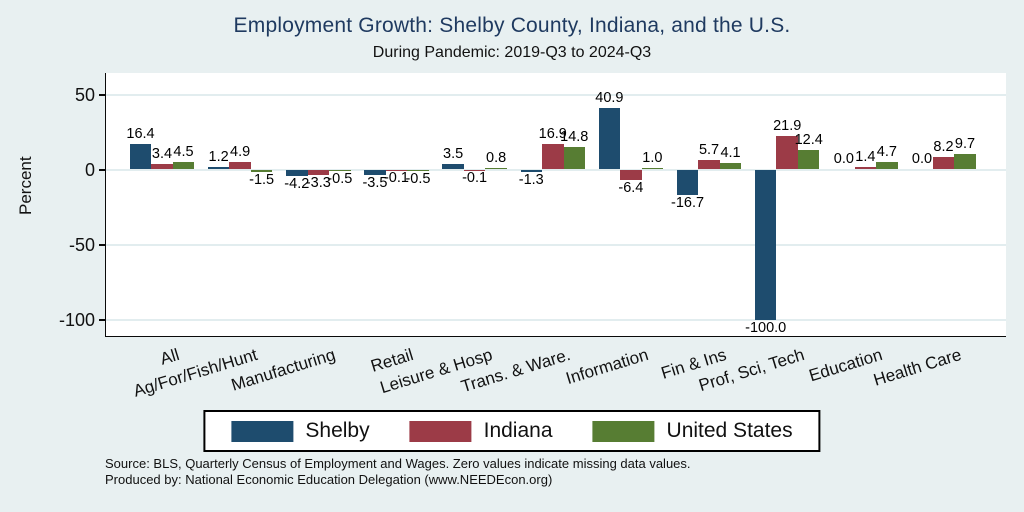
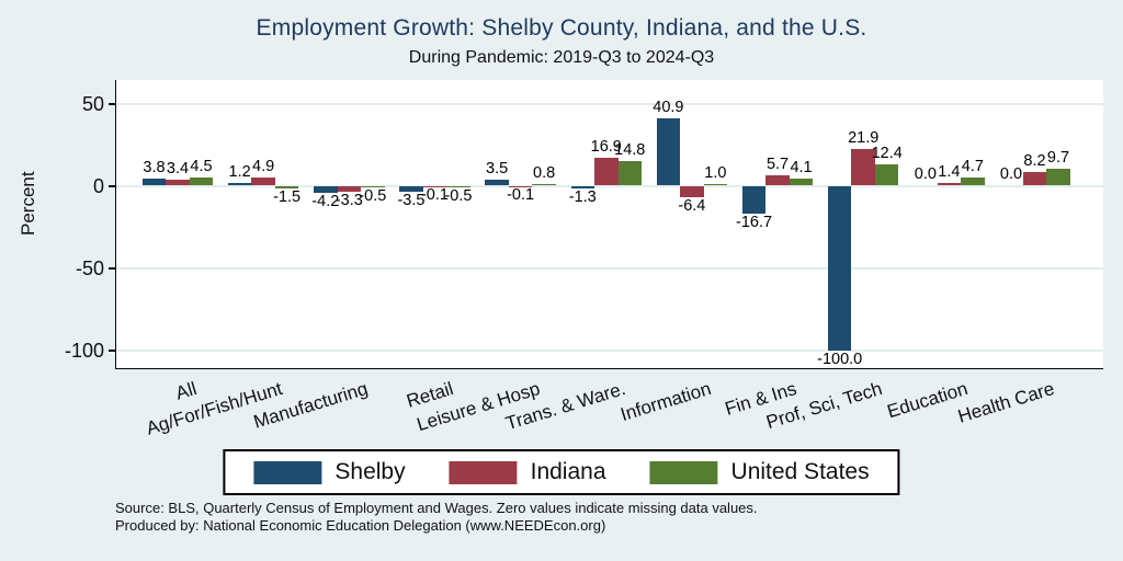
Shelby/All: 16.4 -> 3.8
